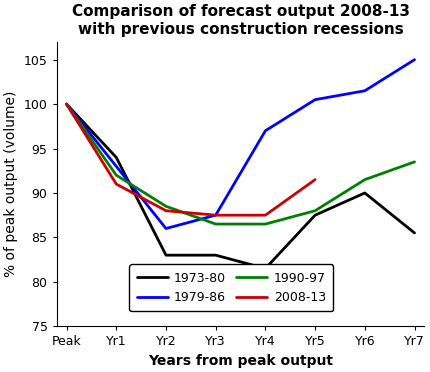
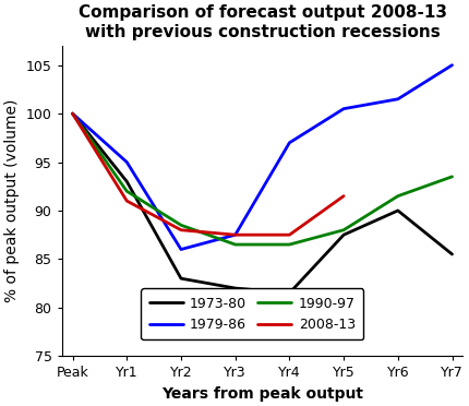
1973-80/Yr1: 94.0 -> 93.0
1979-86/Yr1: 93.0 -> 95.0
1973-80/Yr3: 83.0 -> 82.0
